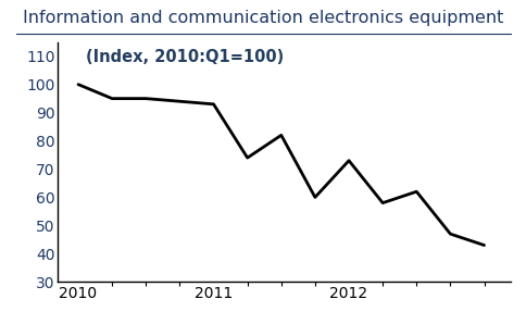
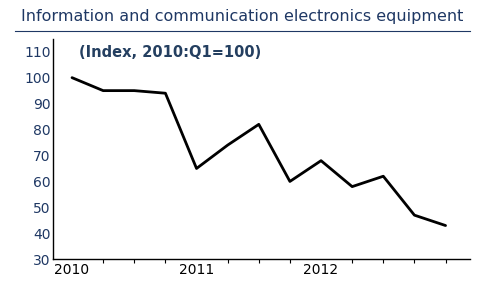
2011: 93 -> 65
2012: 73 -> 68
